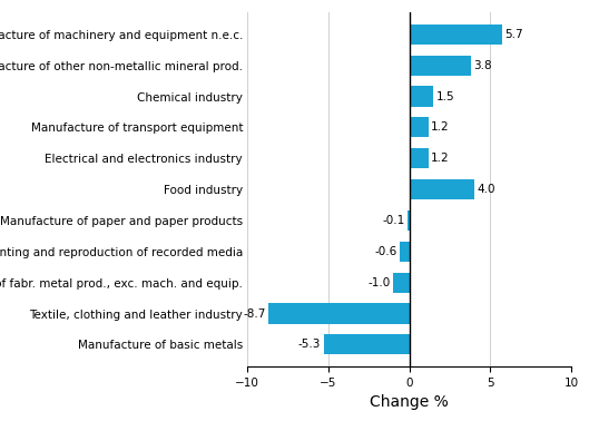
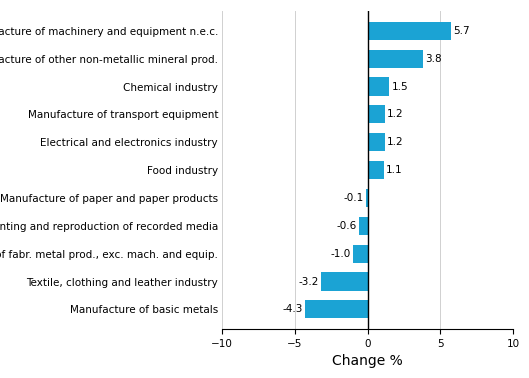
Food industry: 4.0 -> 1.1
Textile, clothing and leather industry: -8.7 -> -3.2
Manufacture of basic metals: -5.3 -> -4.3
